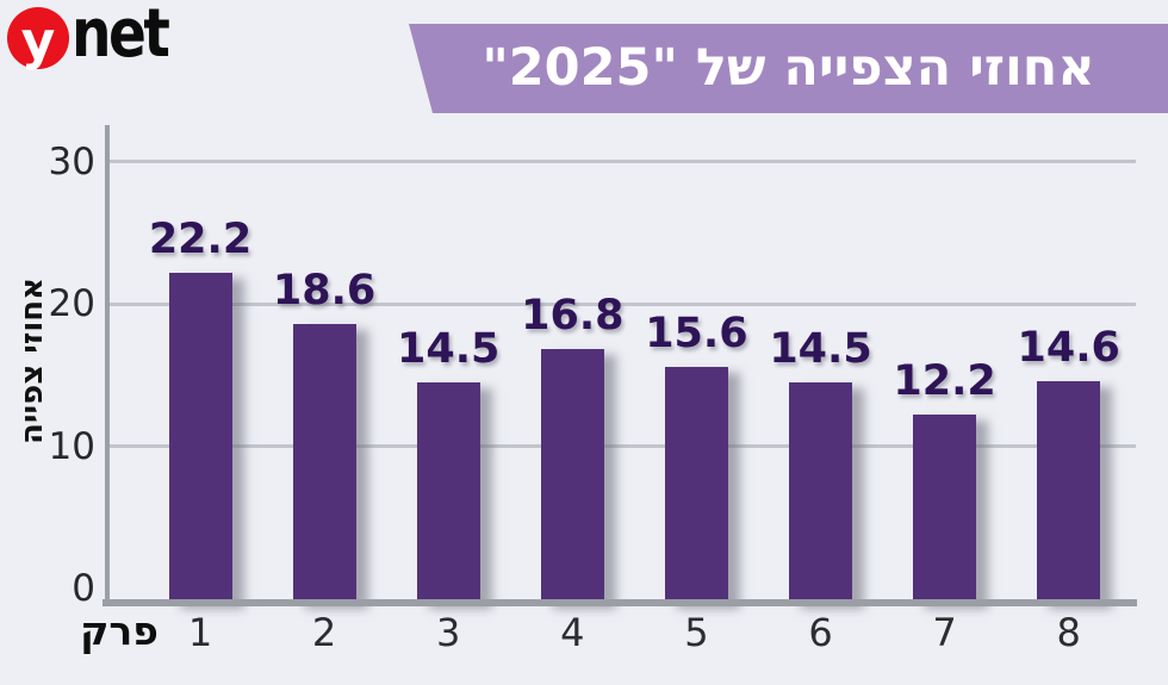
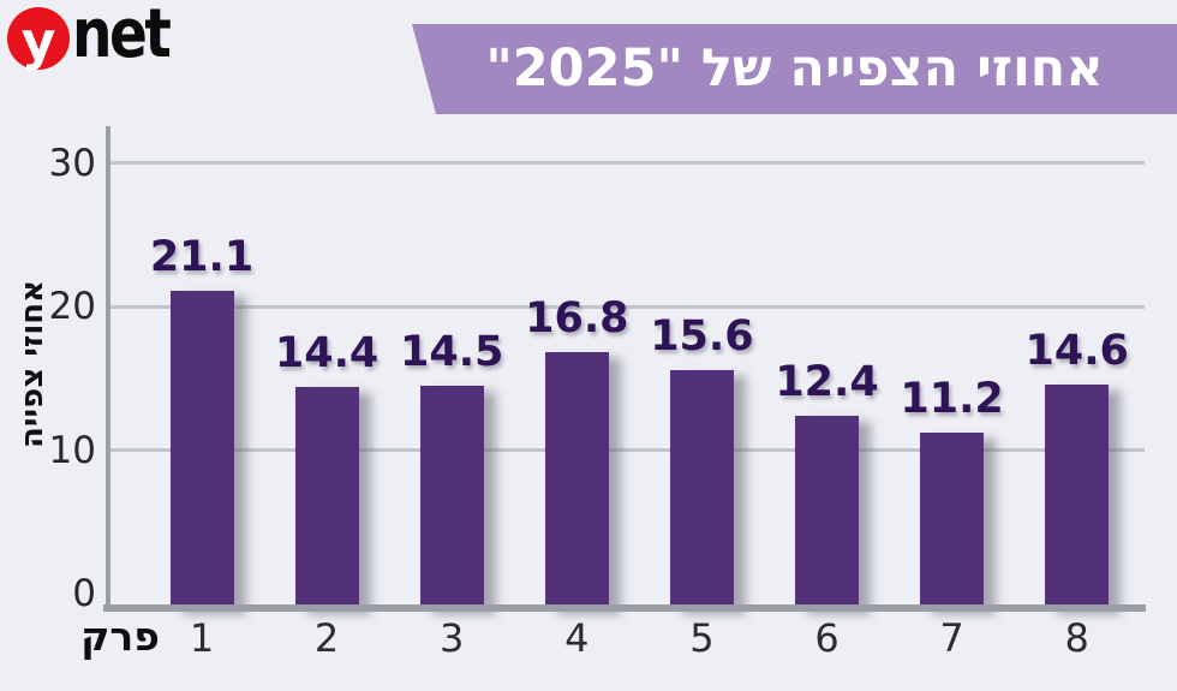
1: 22.2 -> 21.1
2: 18.6 -> 14.4
6: 14.5 -> 12.4
7: 12.2 -> 11.2
